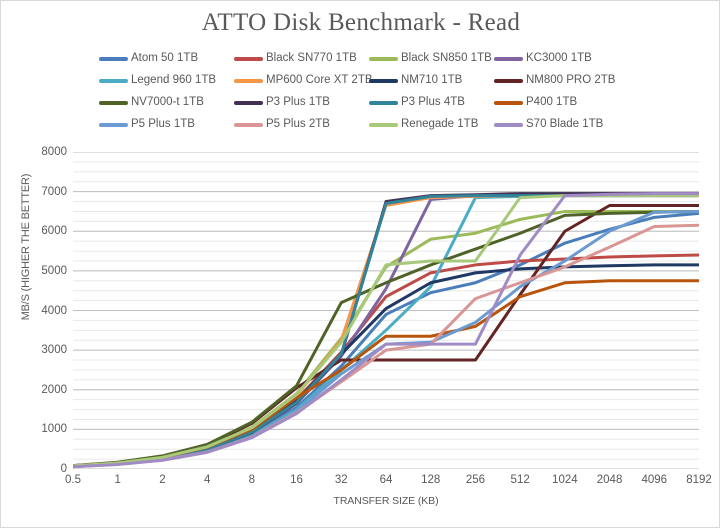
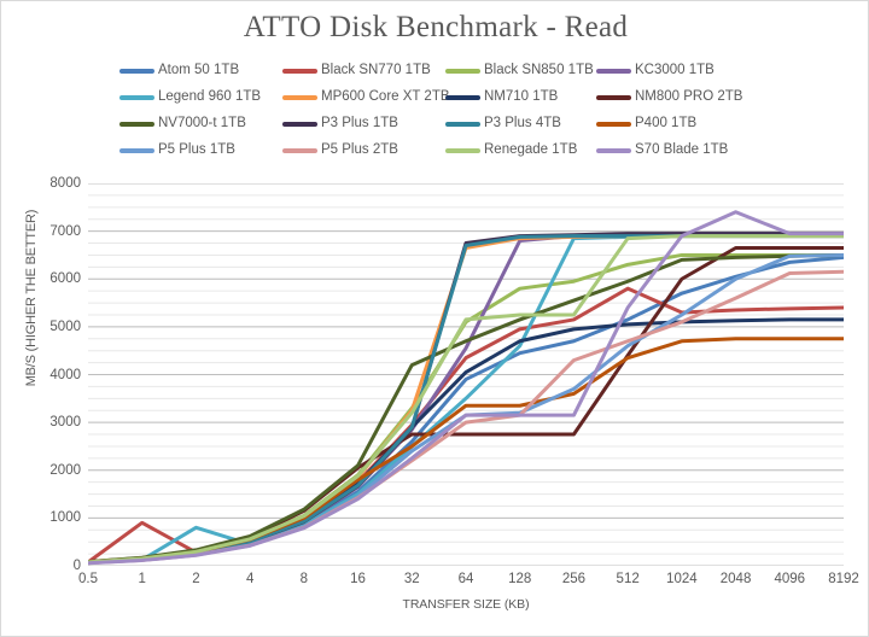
Black SN770 1TB/1: 100 -> 900
Legend 960 1TB/2: 200 -> 800
Black SN770 1TB/512: 5200 -> 5800
S70 Blade 1TB/2048: 6900 -> 7400
